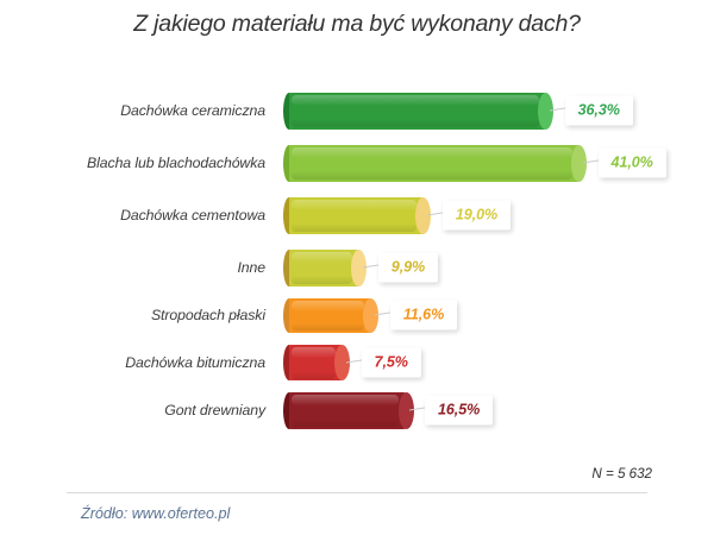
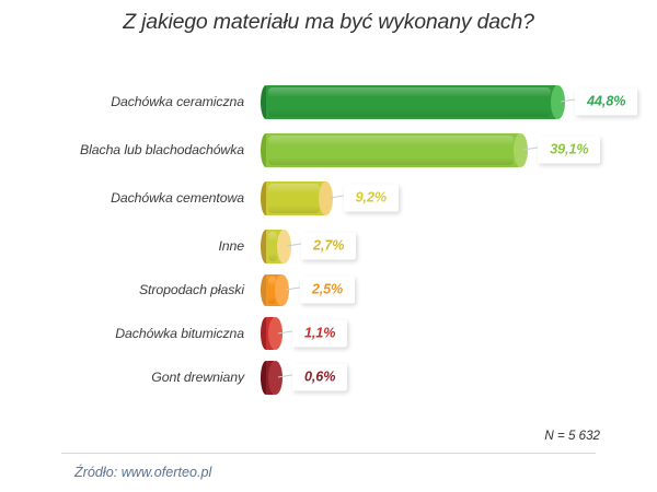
Dachówka ceramiczna: 36,3% -> 44,8%
Blacha lub blachodachówka: 41,0% -> 39,1%
Dachówka cementowa: 19,0% -> 9,2%
Inne: 9,9% -> 2,7%
Stropodach płaski: 11,6% -> 2,5%
Dachówka bitumiczna: 7,5% -> 1,1%
Gont drewniany: 16,5% -> 0,6%
